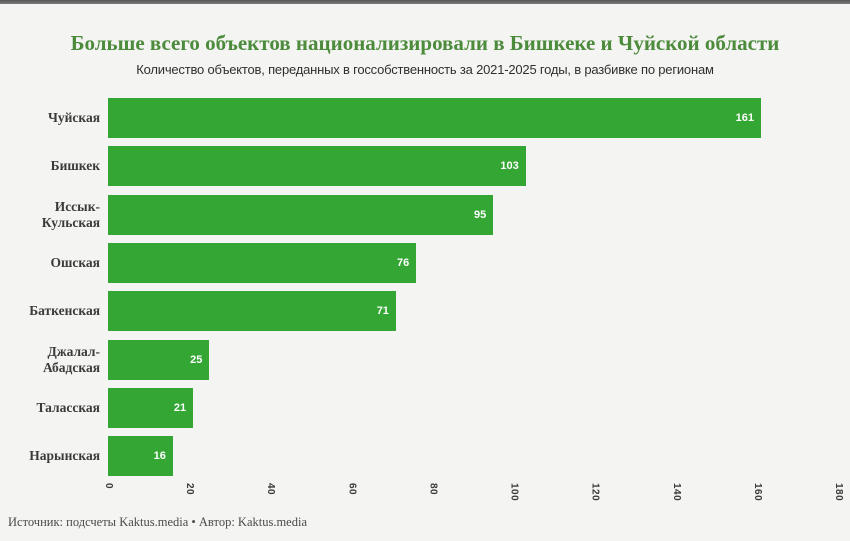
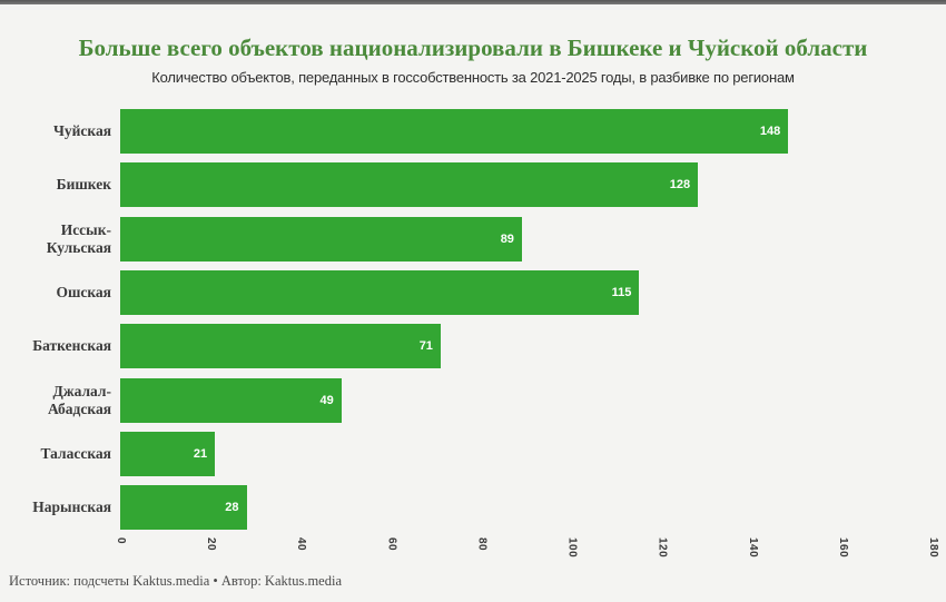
Чуйская: 161 -> 148
Бишкек: 103 -> 128
Иссык-Кульская: 95 -> 89
Ошская: 76 -> 115
Джалал-Абадская: 25 -> 49
Нарынская: 16 -> 28
